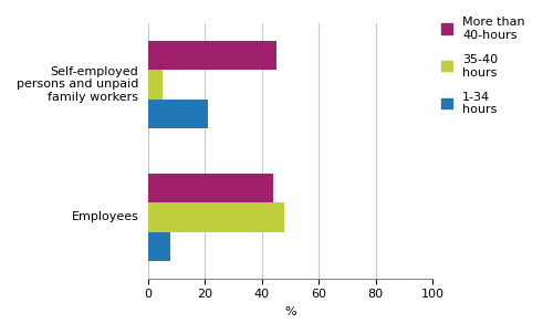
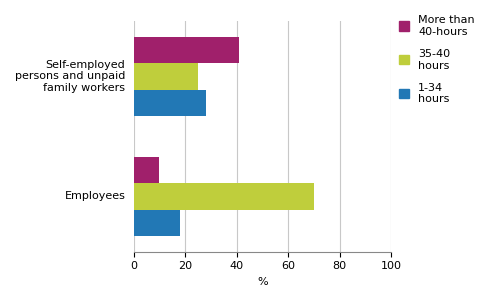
More than 40-hours/Self-employed persons and unpaid family workers: 45 -> 41
35-40 hours/Self-employed persons and unpaid family workers: 5 -> 25
1-34 hours/Self-employed persons and unpaid family workers: 21 -> 28
More than 40-hours/Employees: 44 -> 10
35-40 hours/Employees: 48 -> 70
1-34 hours/Employees: 8 -> 18
